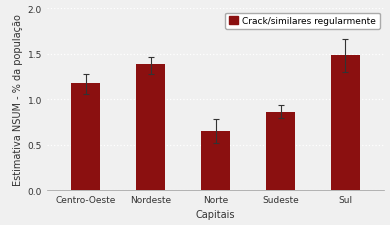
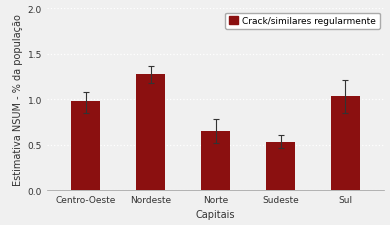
Centro-Oeste: 1.18 -> 0.98
Nordeste: 1.38 -> 1.28
Sudeste: 0.86 -> 0.53
Sul: 1.48 -> 1.03
